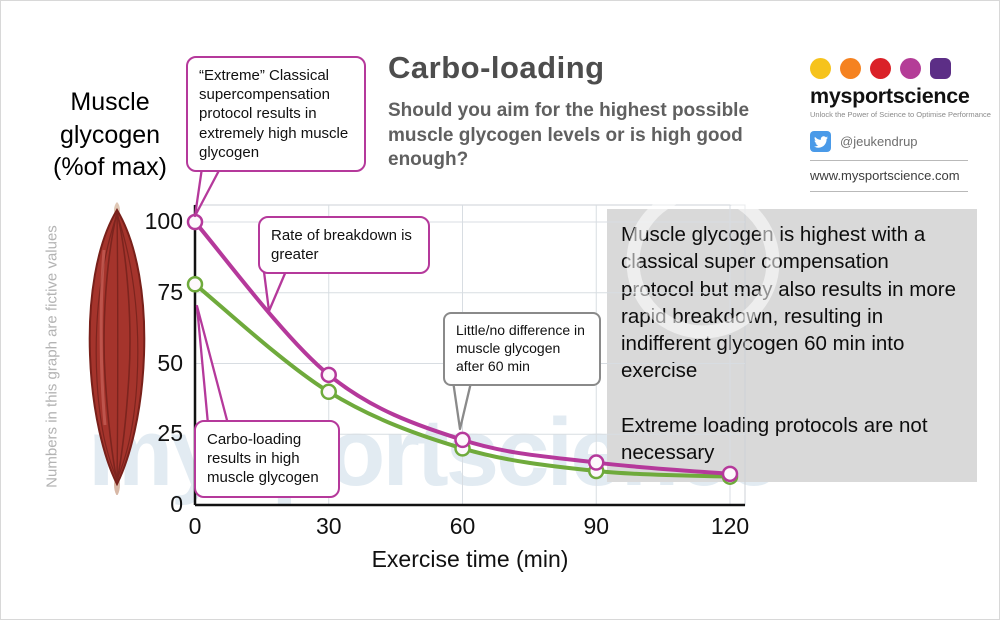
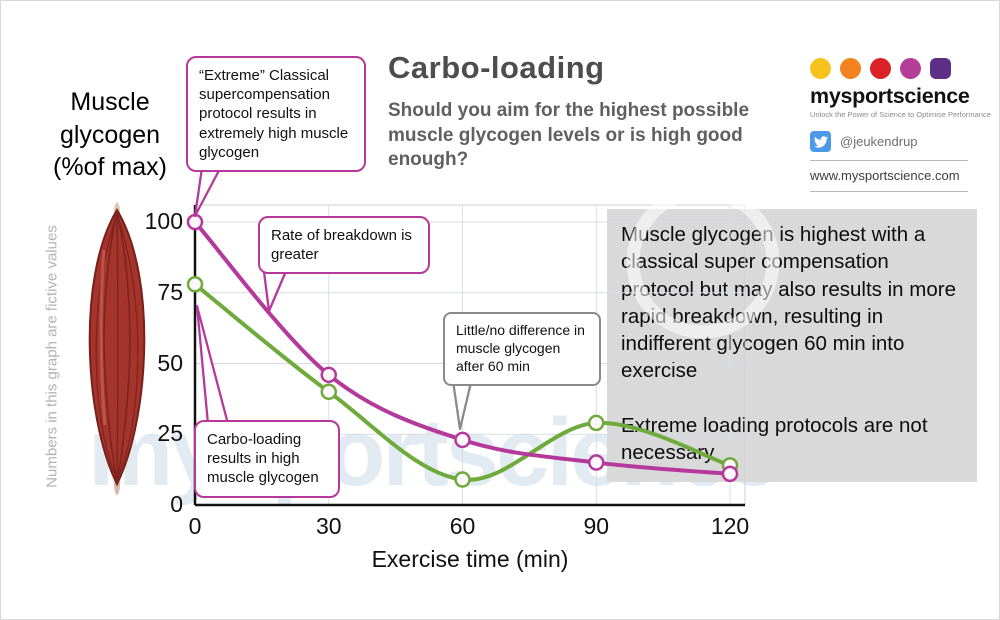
Carbo-loading/60: 20 -> 9
Carbo-loading/90: 12 -> 29
Carbo-loading/120: 10 -> 14
